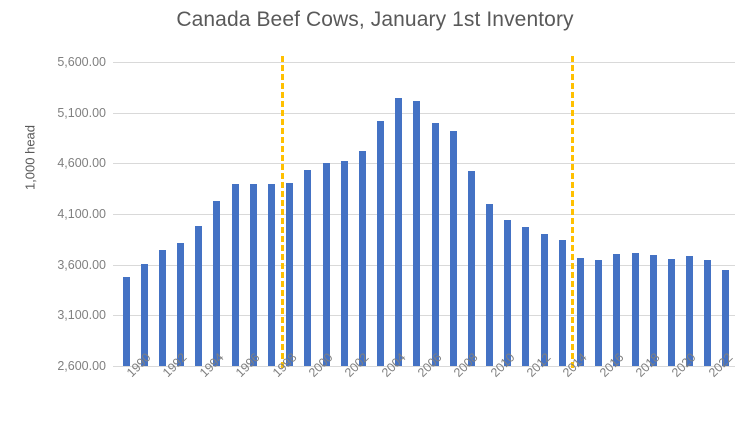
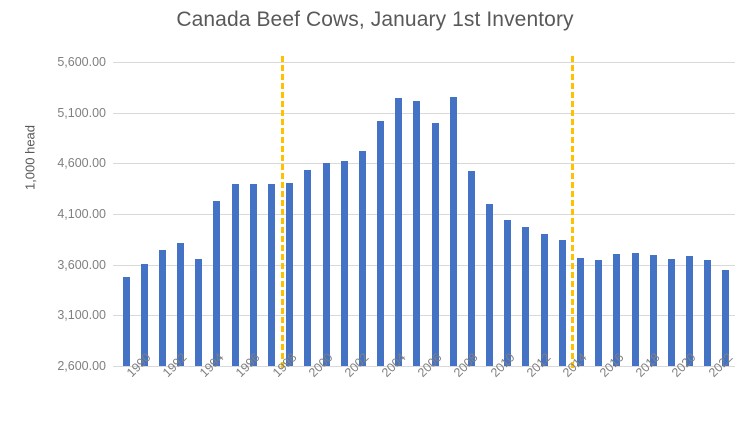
1994: 3980 -> 3660
2008: 4920 -> 5250
